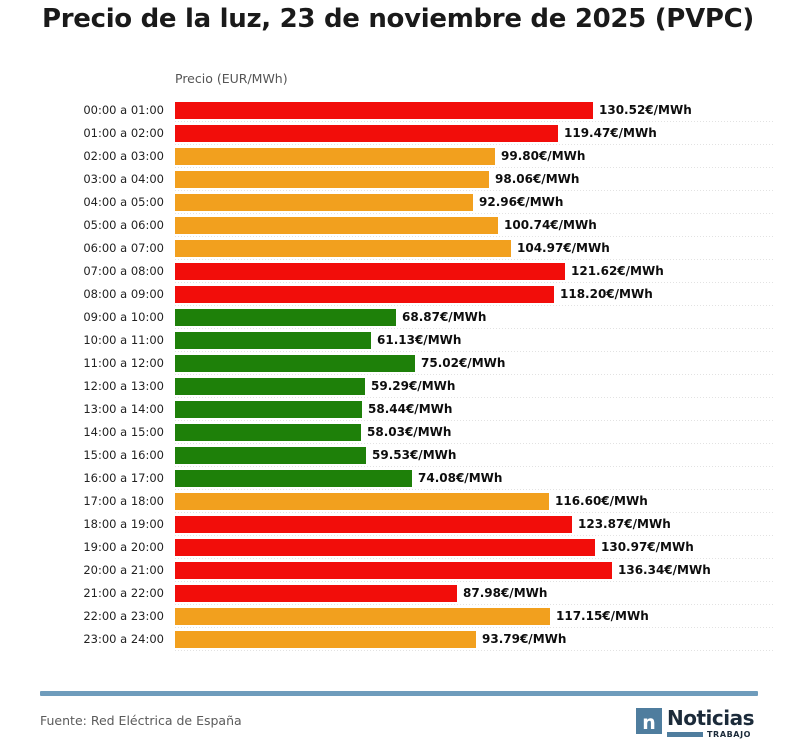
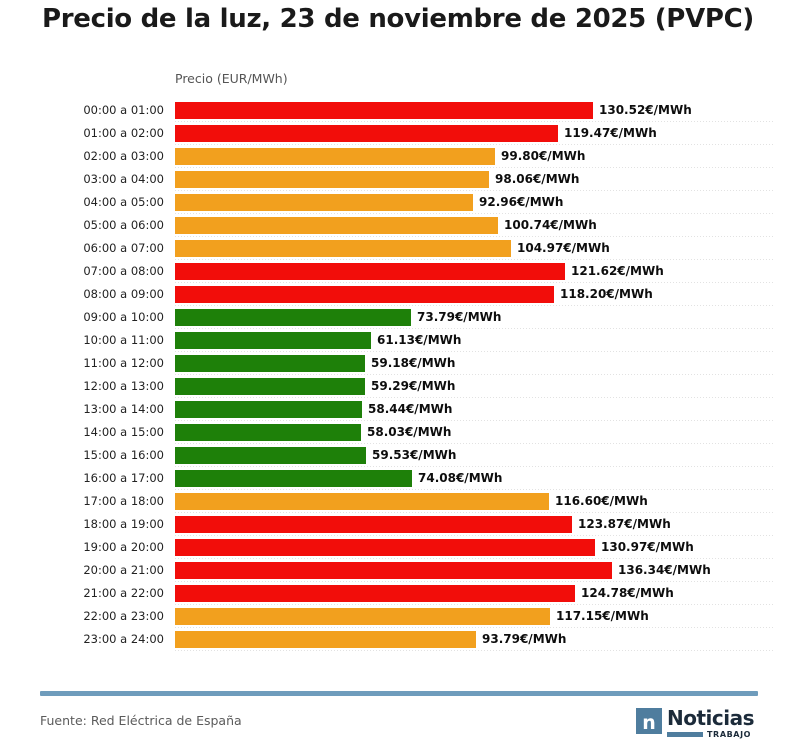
09:00 a 10:00: 68.87 -> 73.79
11:00 a 12:00: 75.02 -> 59.18
21:00 a 22:00: 87.98 -> 124.78
